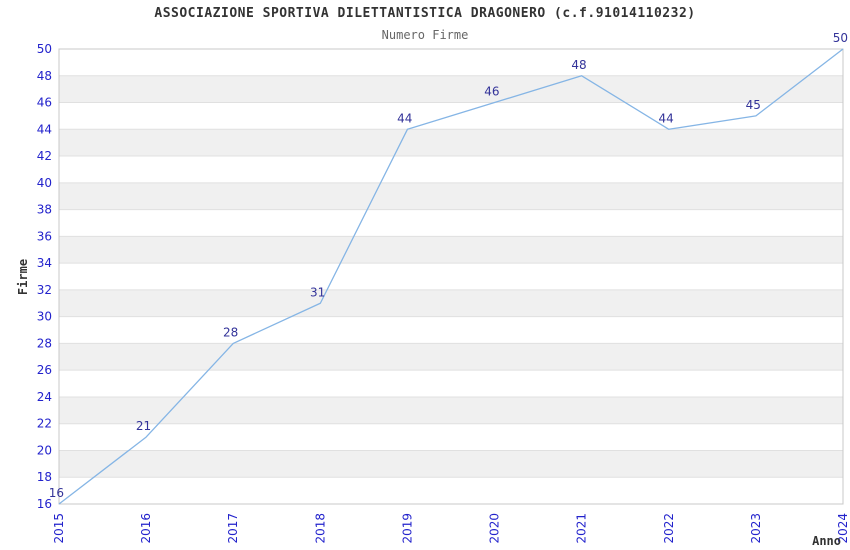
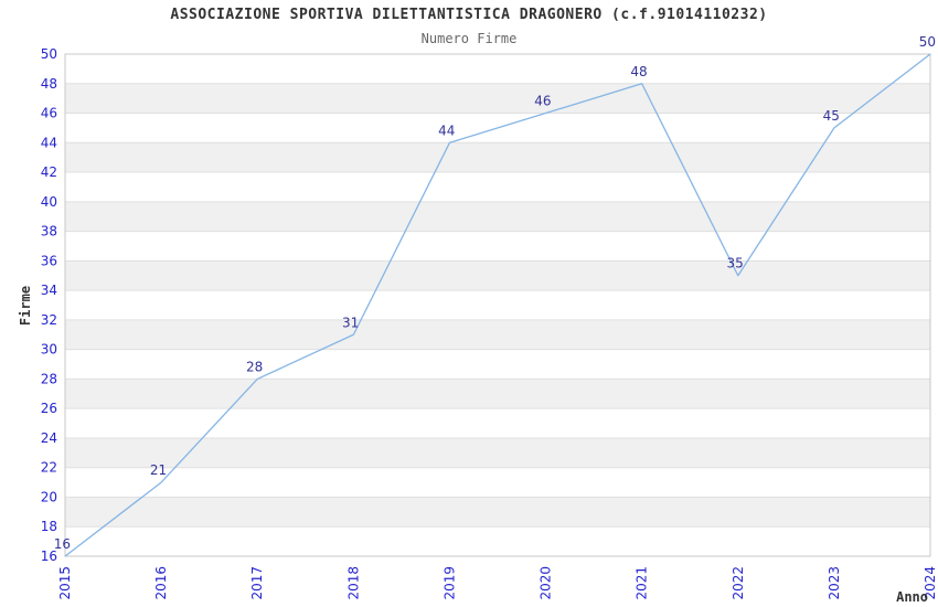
2022: 44 -> 35
